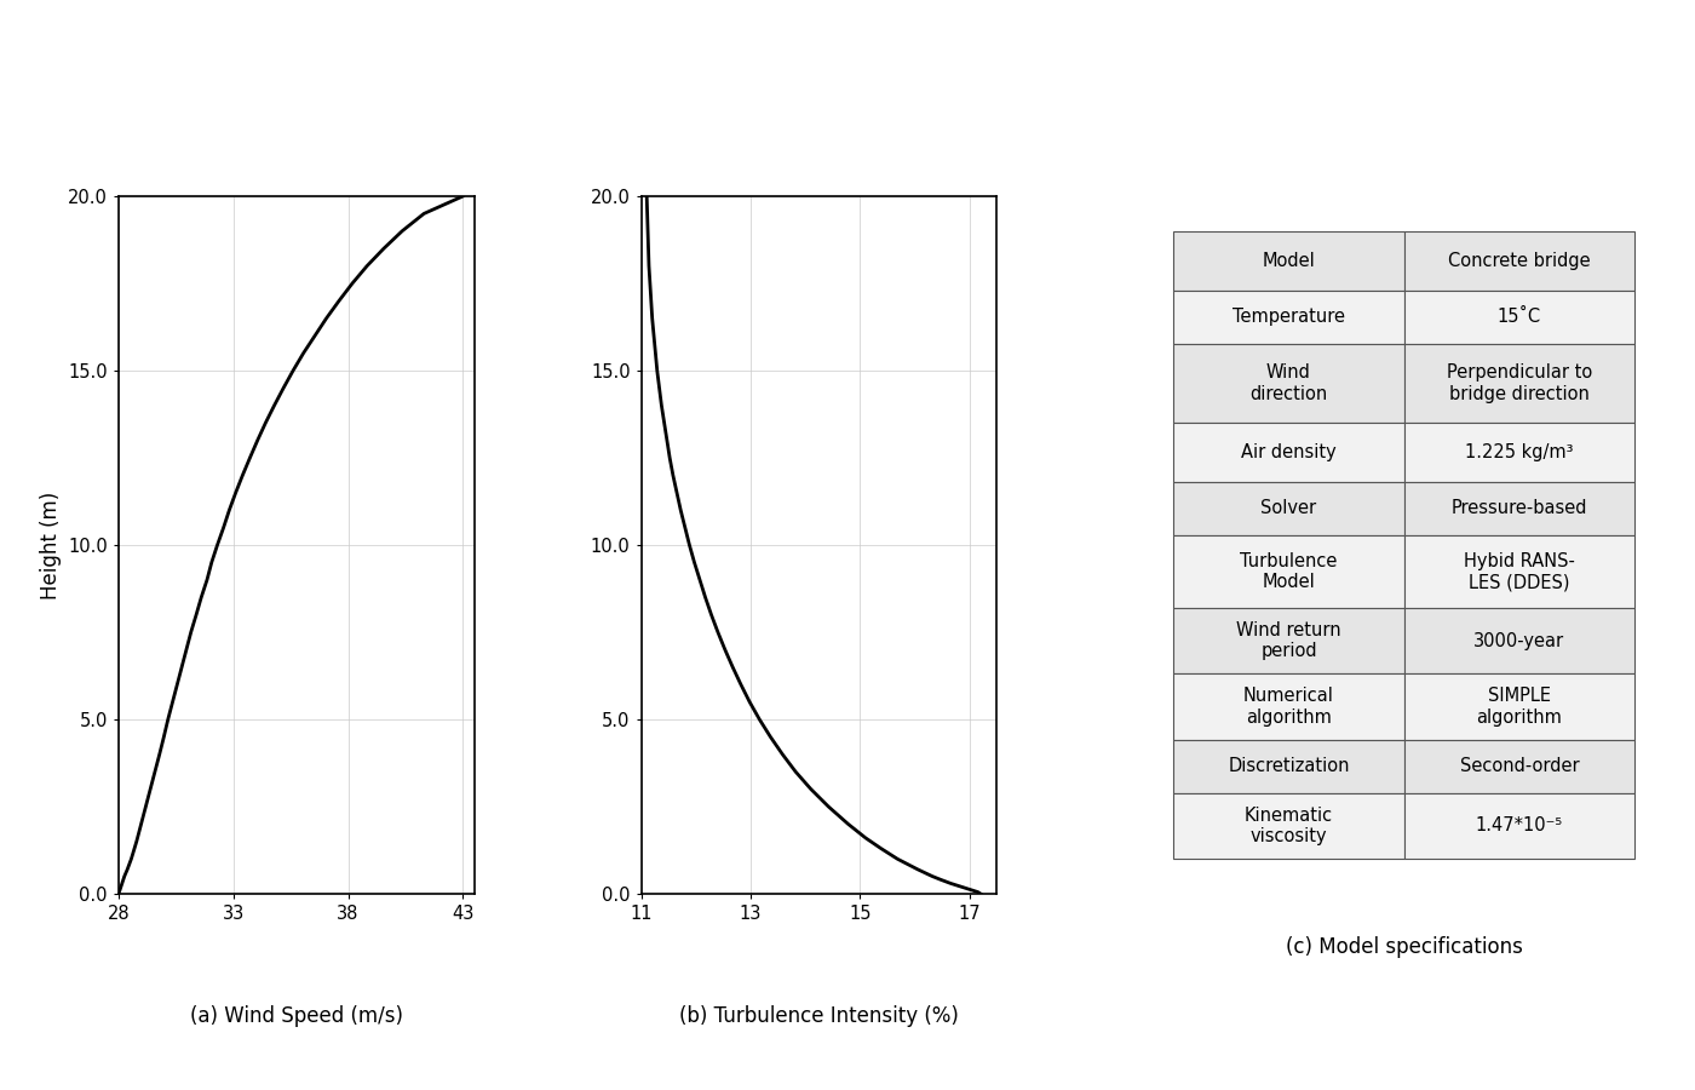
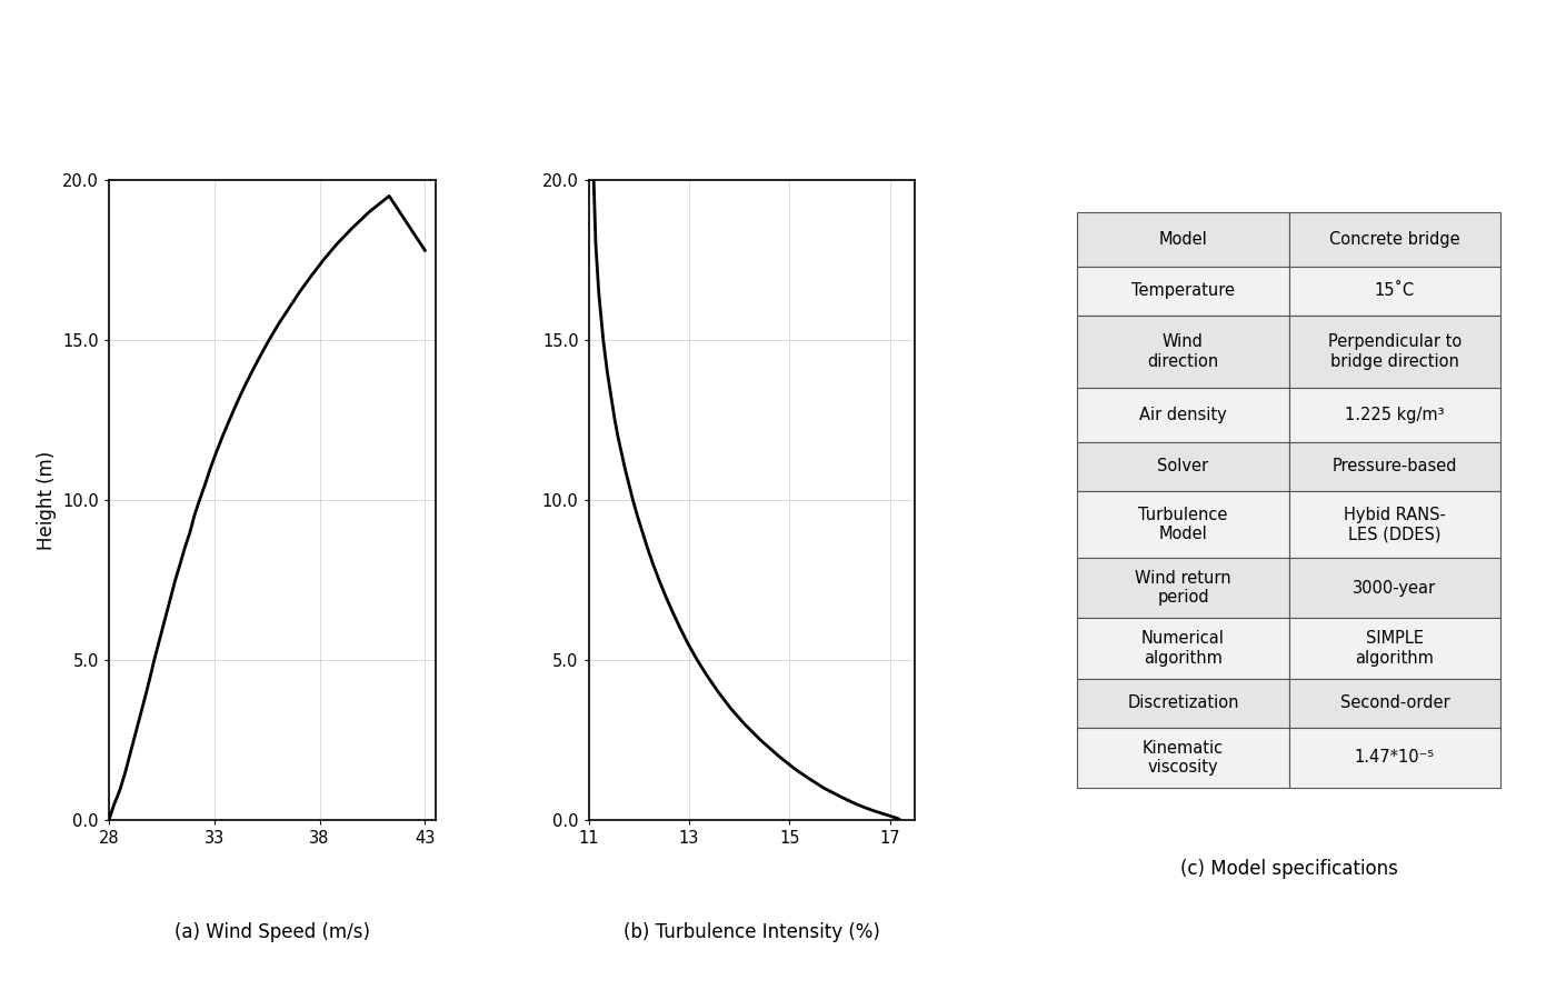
43: 20.00 -> 17.80
